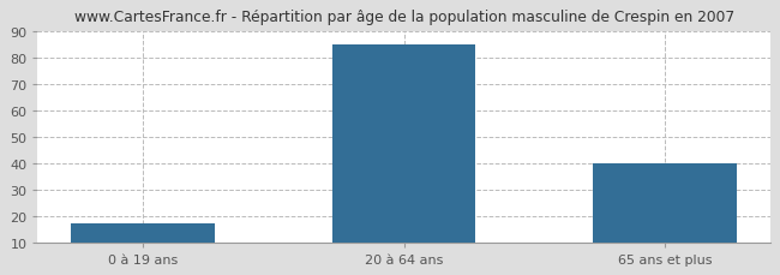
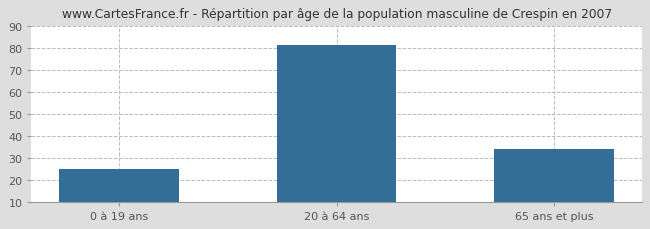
0 à 19 ans: 17 -> 25
20 à 64 ans: 85 -> 81
65 ans et plus: 40 -> 34
